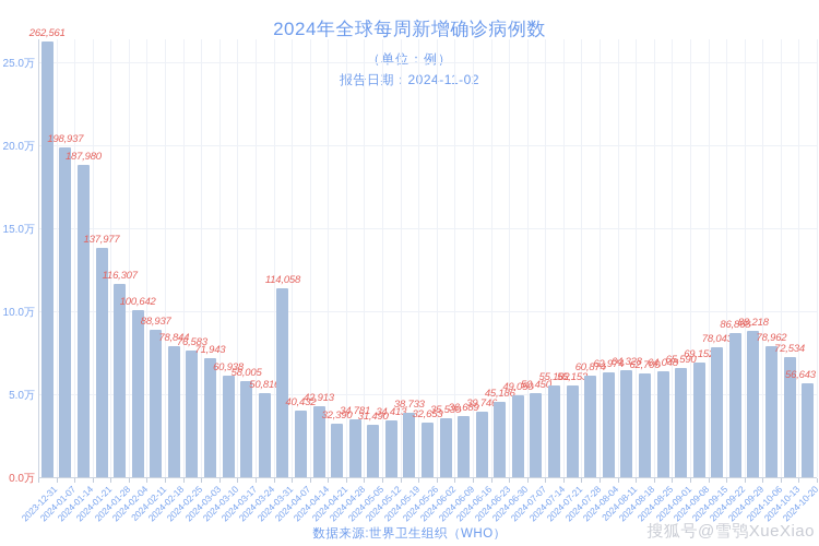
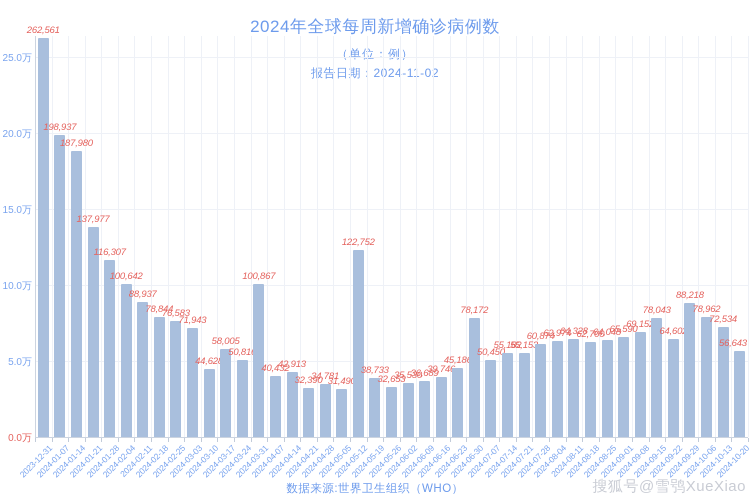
2024-03-10: 60,938 -> 44,628
2024-03-31: 114,058 -> 100,867
2024-05-12: 34,413 -> 122,752
2024-06-30: 49,050 -> 78,172
2024-09-22: 86,868 -> 64,602
